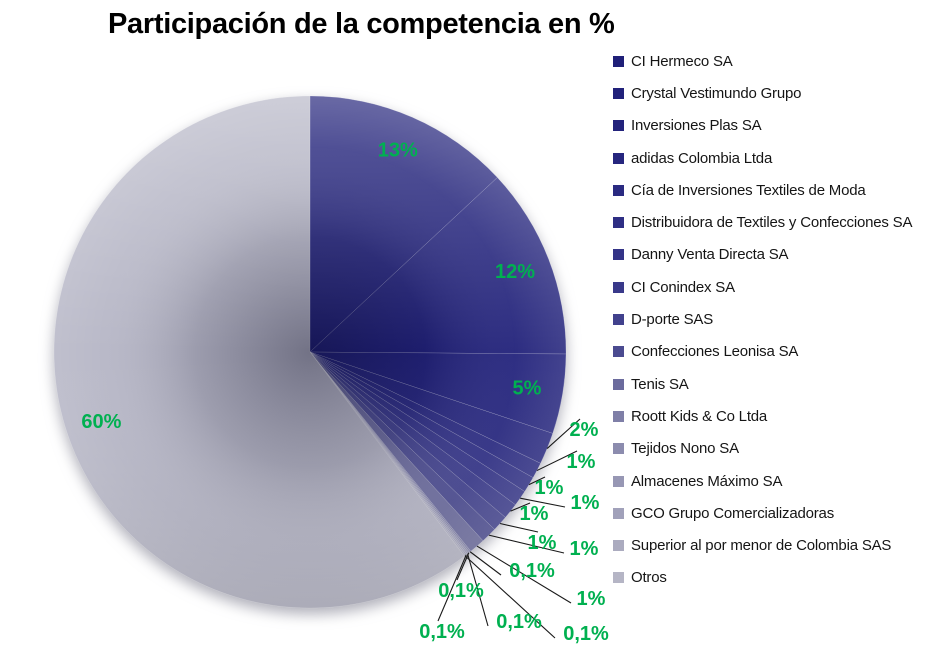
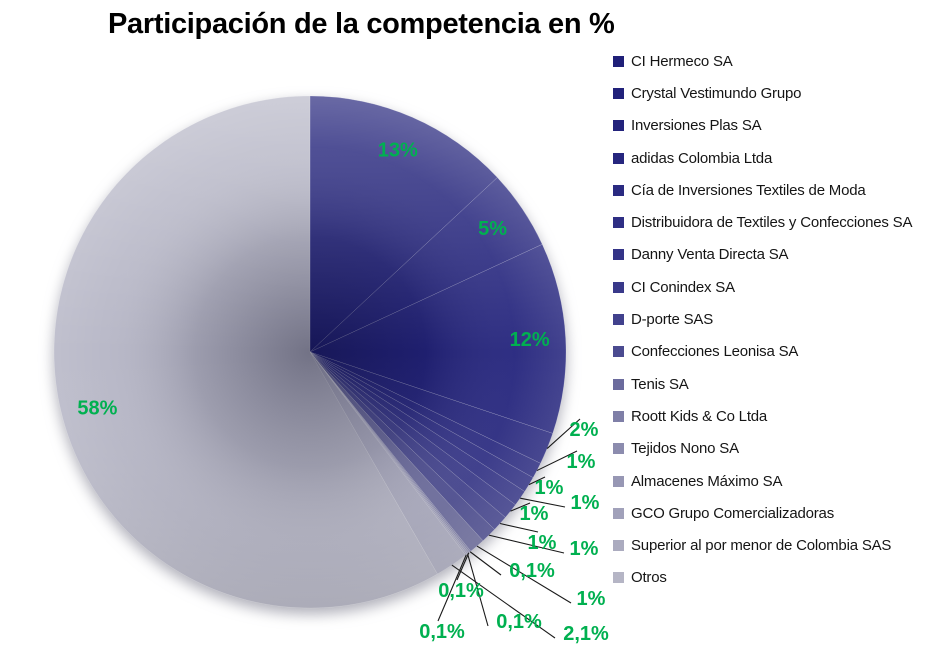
Crystal Vestimundo Grupo: 12% -> 5%
Inversiones Plas SA: 5% -> 12%
Superior al por menor de Colombia SAS: 0,1% -> 2,1%
Otros: 60% -> 58%
